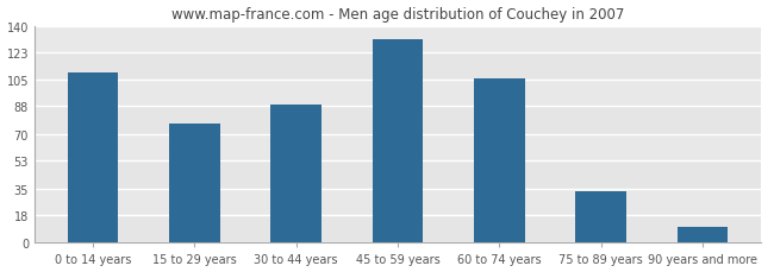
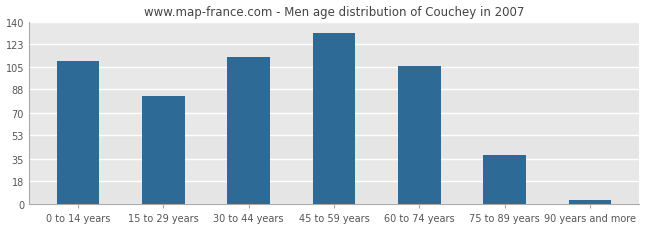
15 to 29 years: 77 -> 83
30 to 44 years: 89 -> 113
75 to 89 years: 33 -> 38
90 years and more: 10 -> 3
